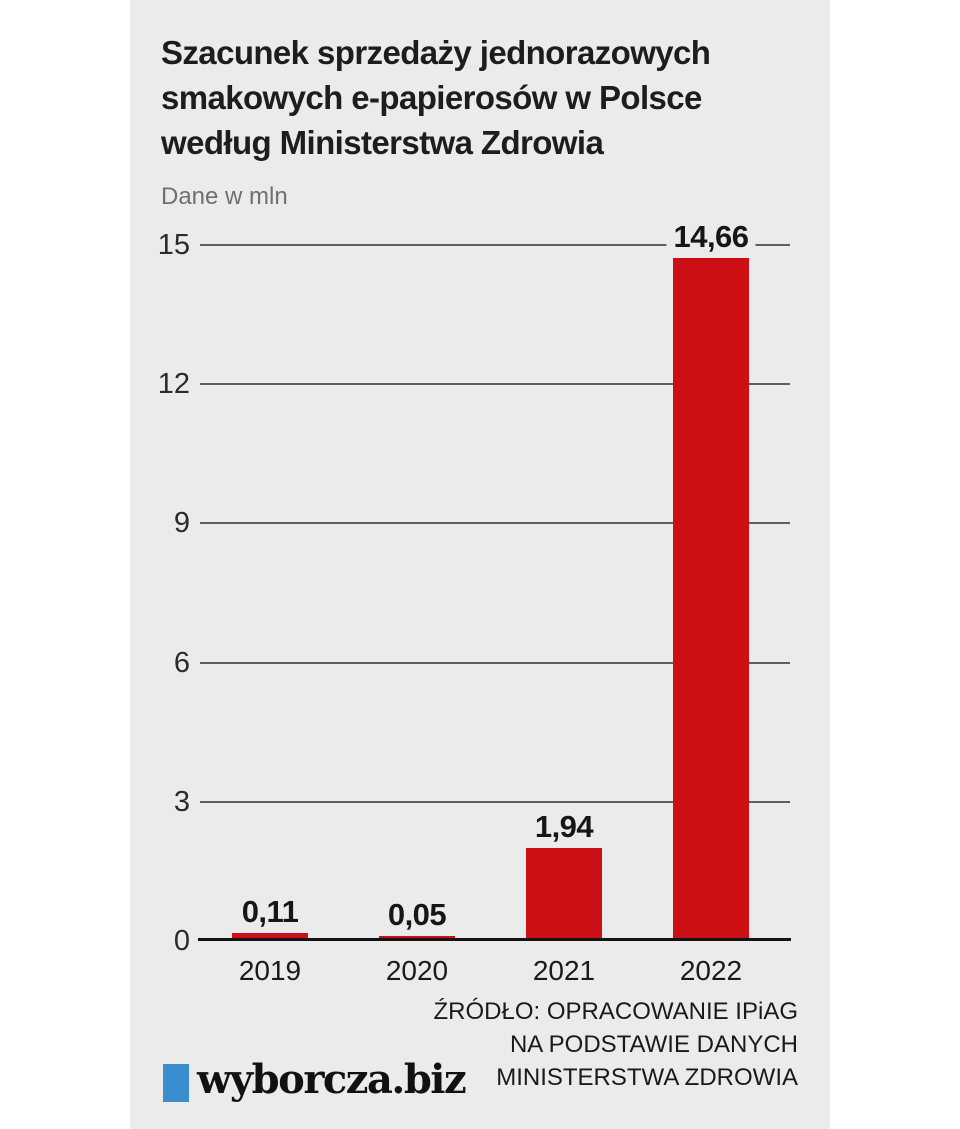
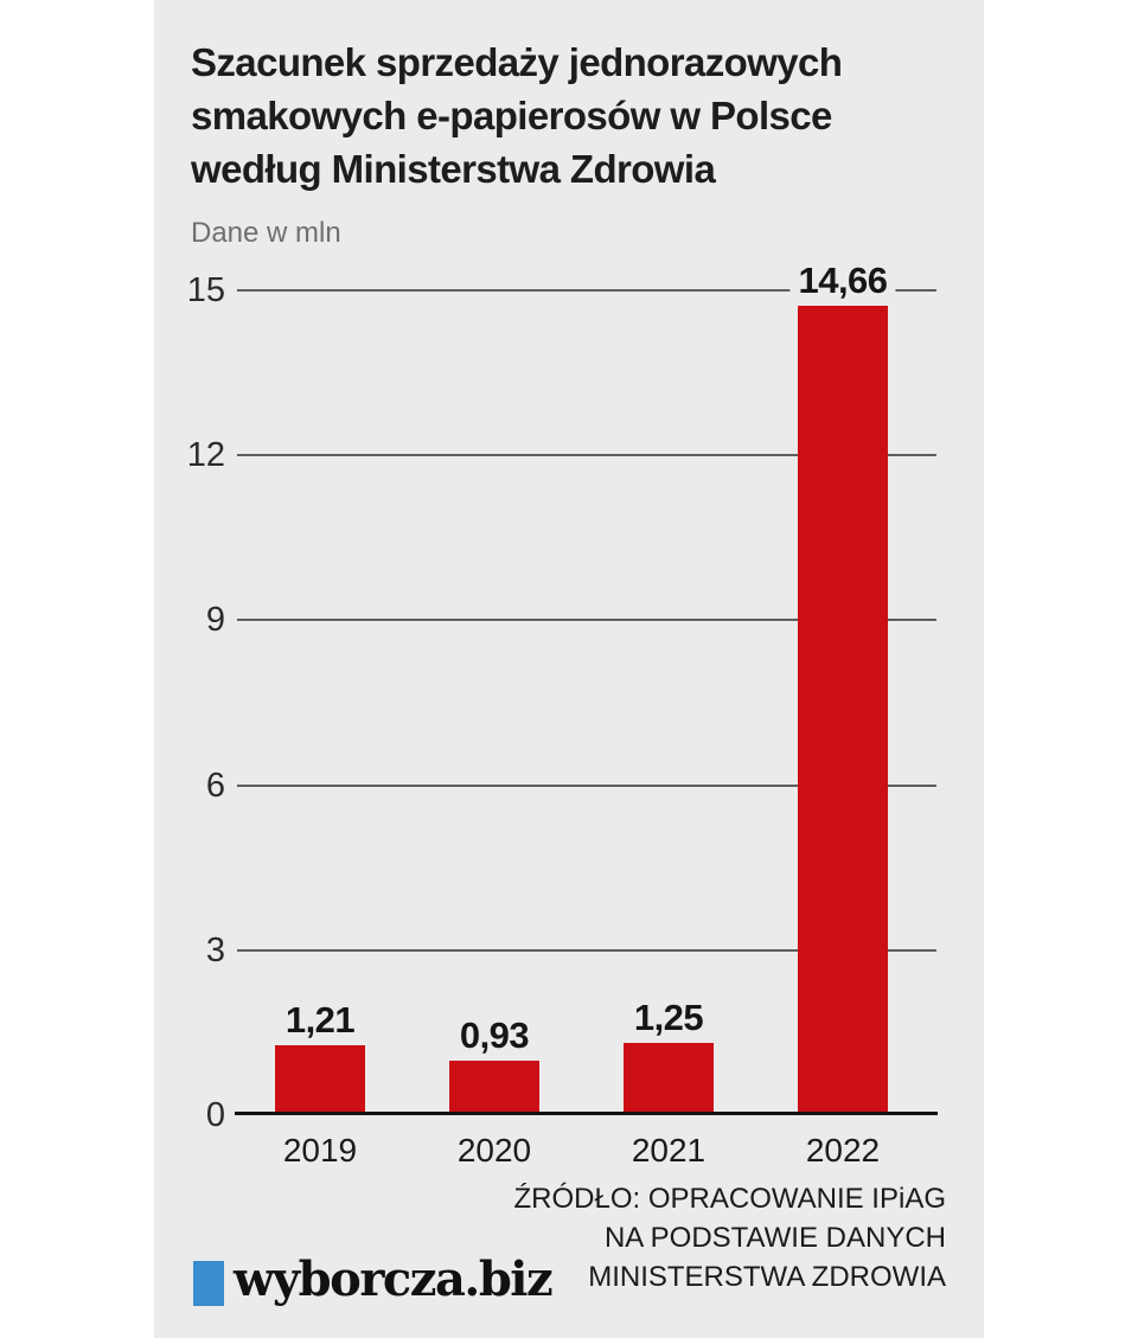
2019: 0,11 -> 1,21
2020: 0,05 -> 0,93
2021: 1,94 -> 1,25
